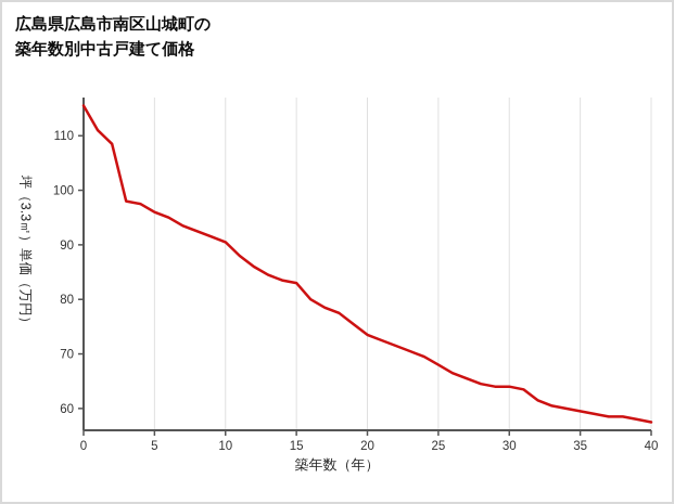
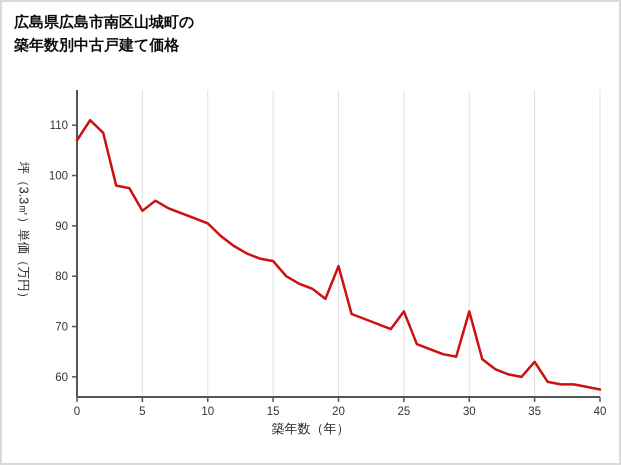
0: 116 -> 107
5: 96 -> 93
20: 74 -> 82
25: 68 -> 73
30: 64 -> 73
35: 60 -> 63
